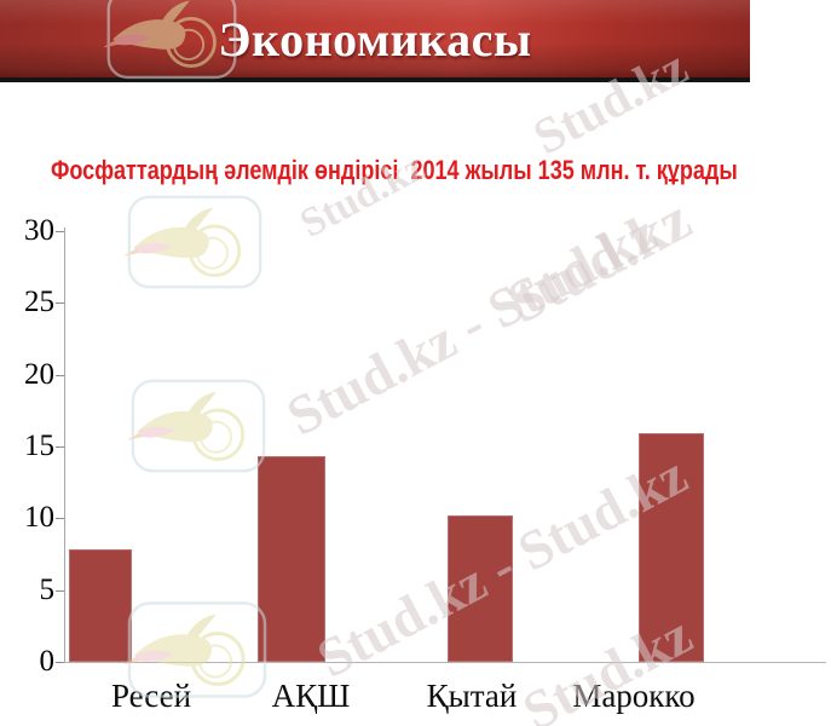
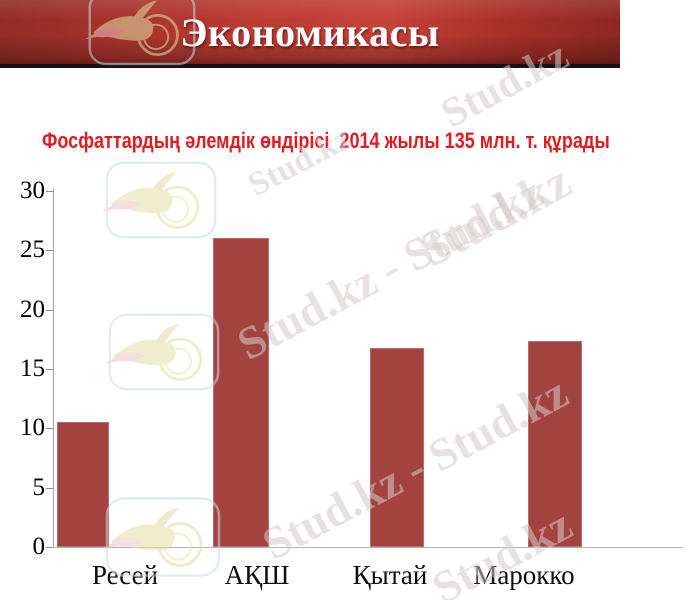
Ресей: 7.8 -> 10.5
АҚШ: 14.3 -> 26.0
Қытай: 10.2 -> 16.8
Марокко: 15.9 -> 17.4
